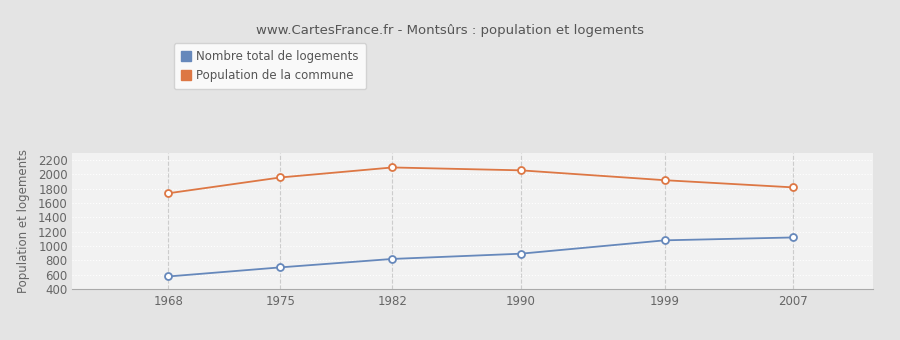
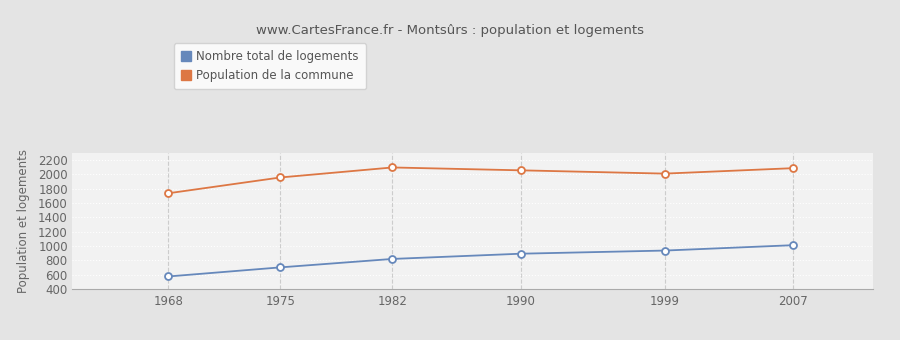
Nombre total de logements/1999: 1080 -> 940
Population de la commune/1999: 1920 -> 2010
Nombre total de logements/2007: 1120 -> 1010
Population de la commune/2007: 1820 -> 2090
